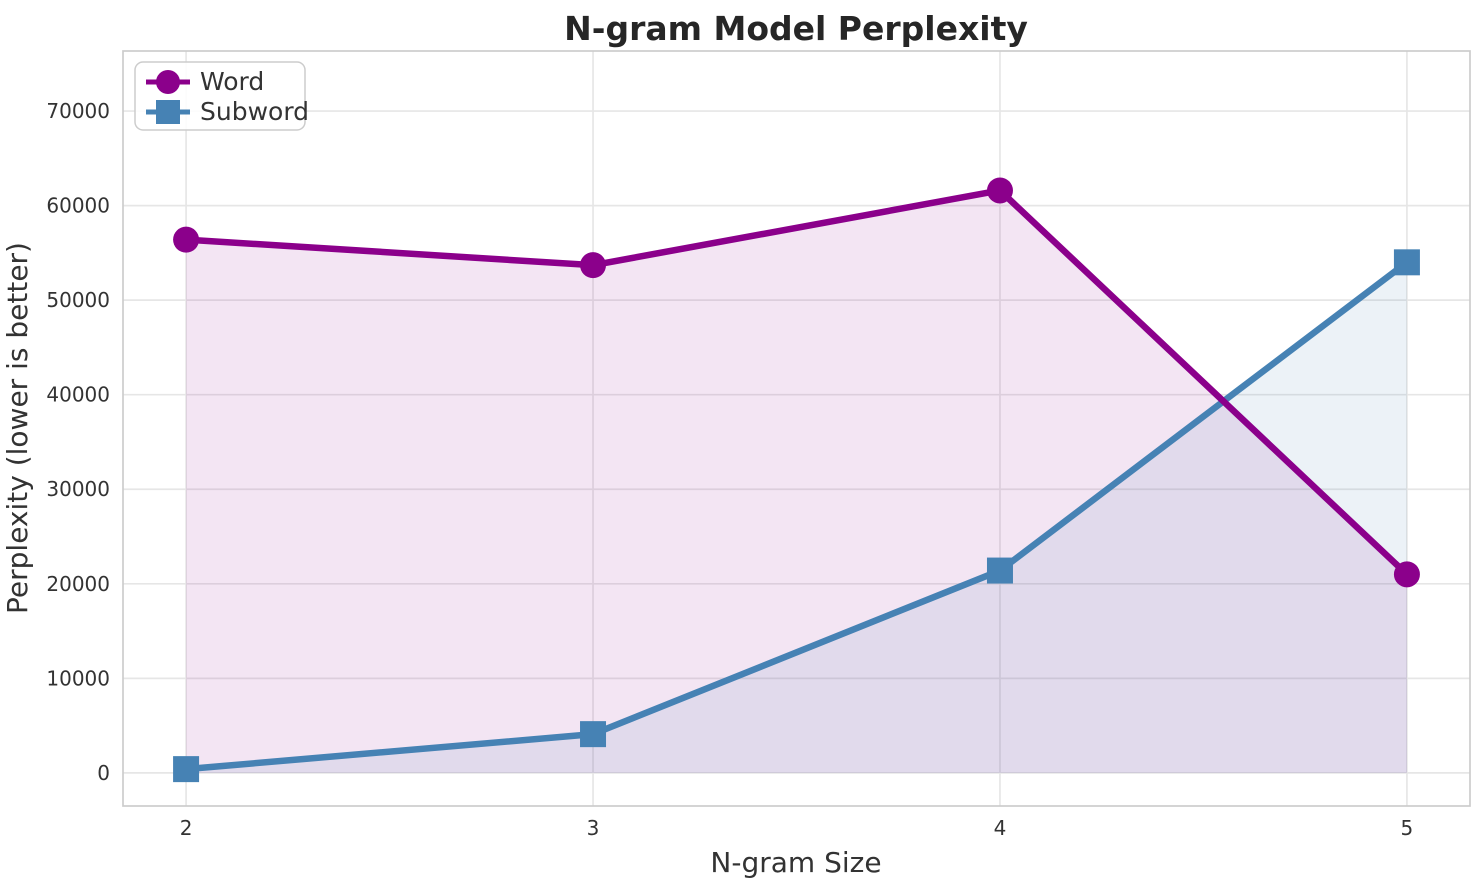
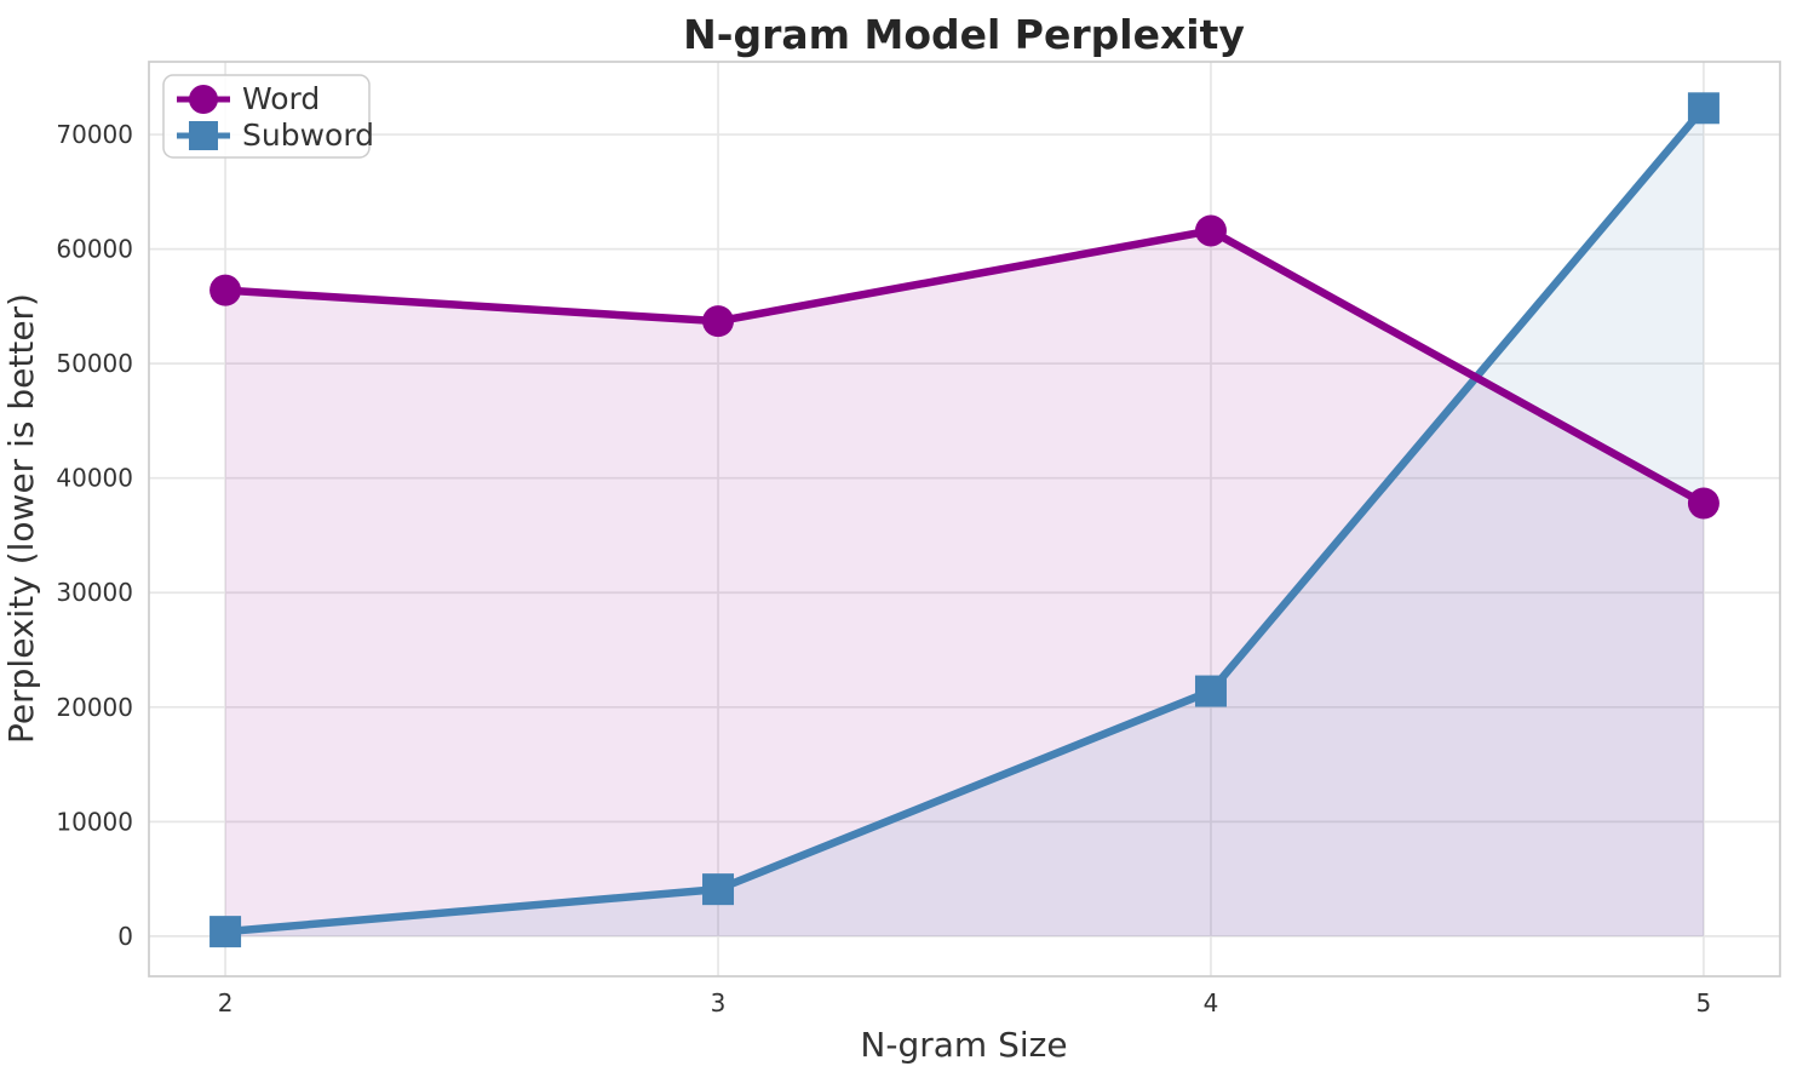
Word/5: 21000 -> 38000
Subword/5: 54000 -> 72000
